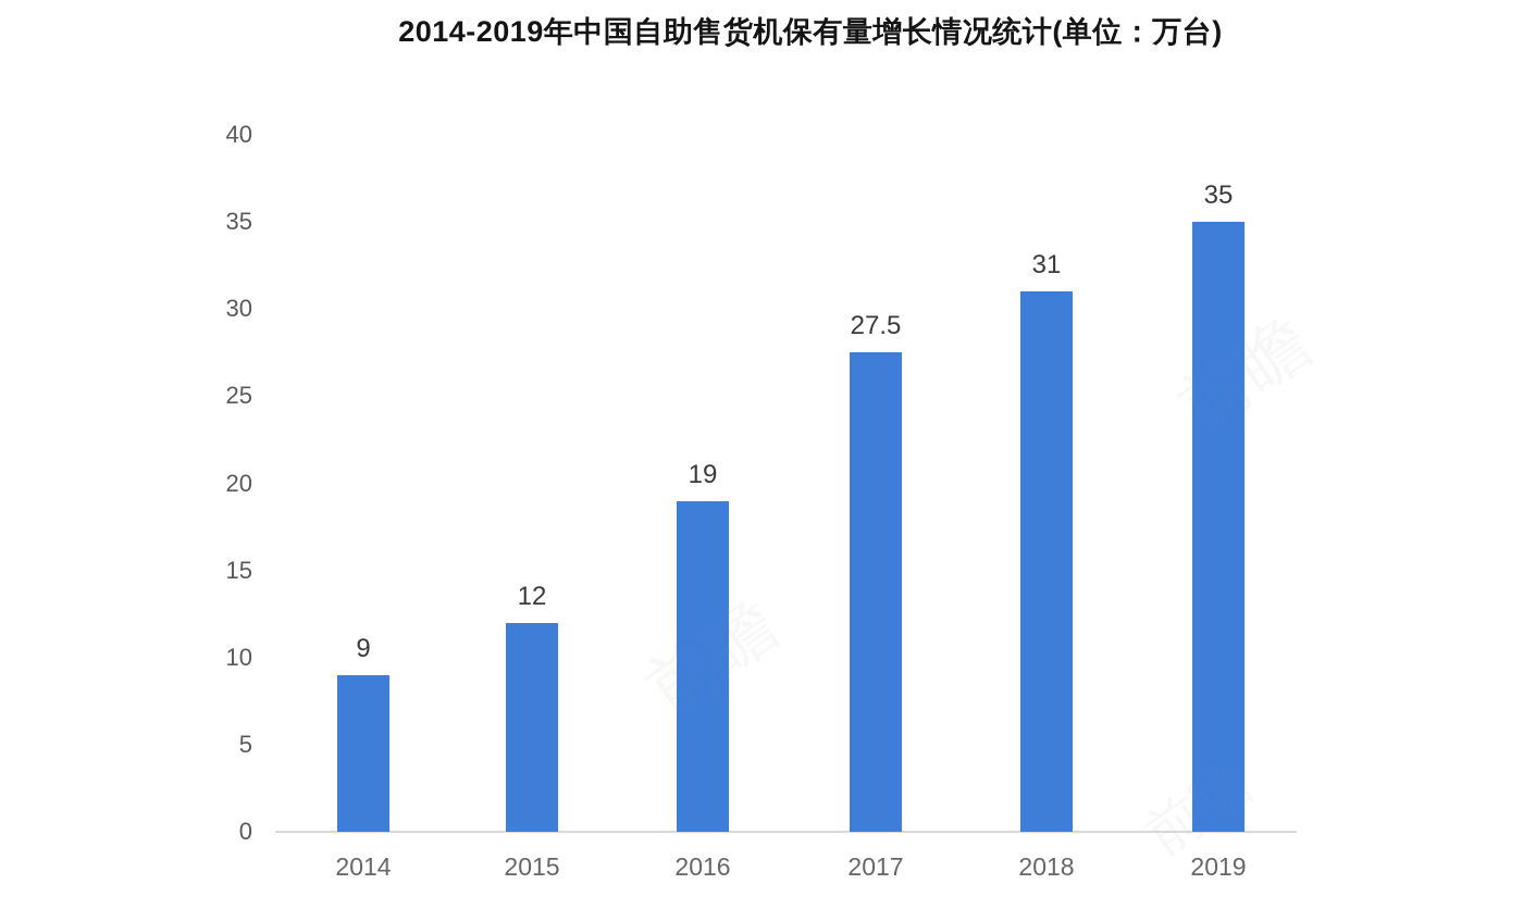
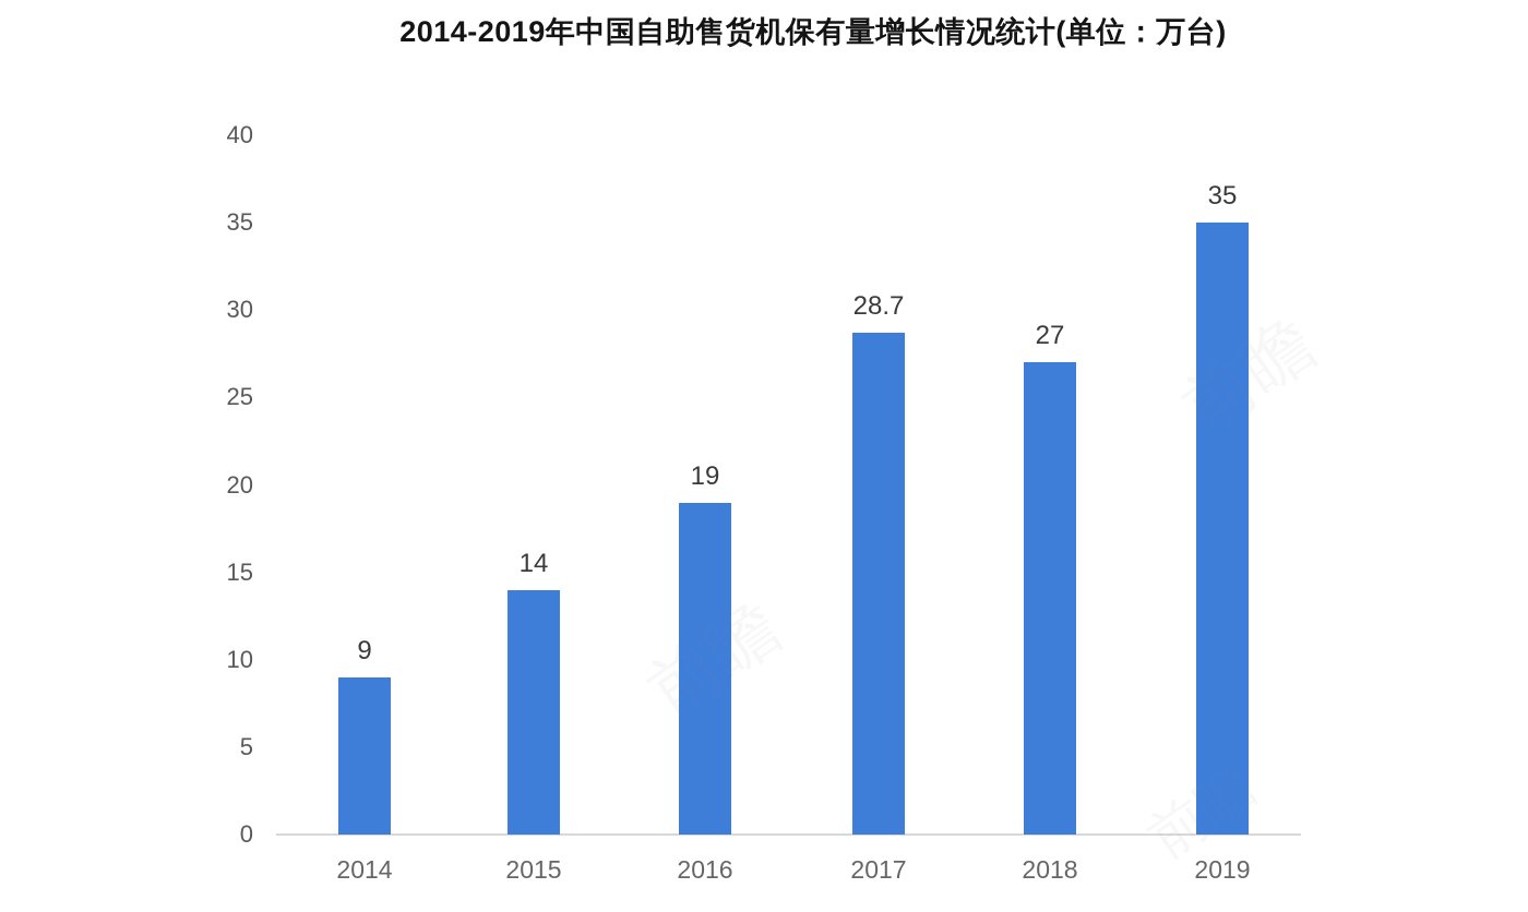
2015: 12 -> 14
2017: 27.5 -> 28.7
2018: 31 -> 27
